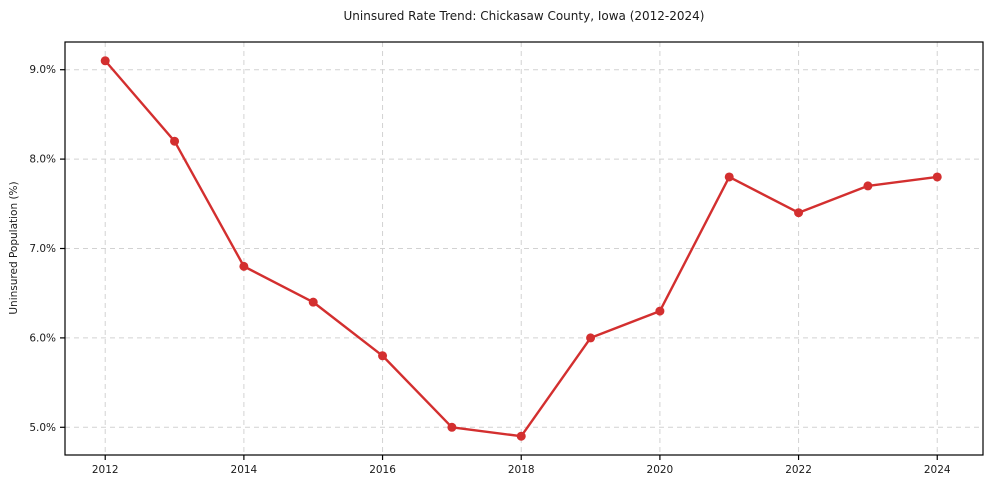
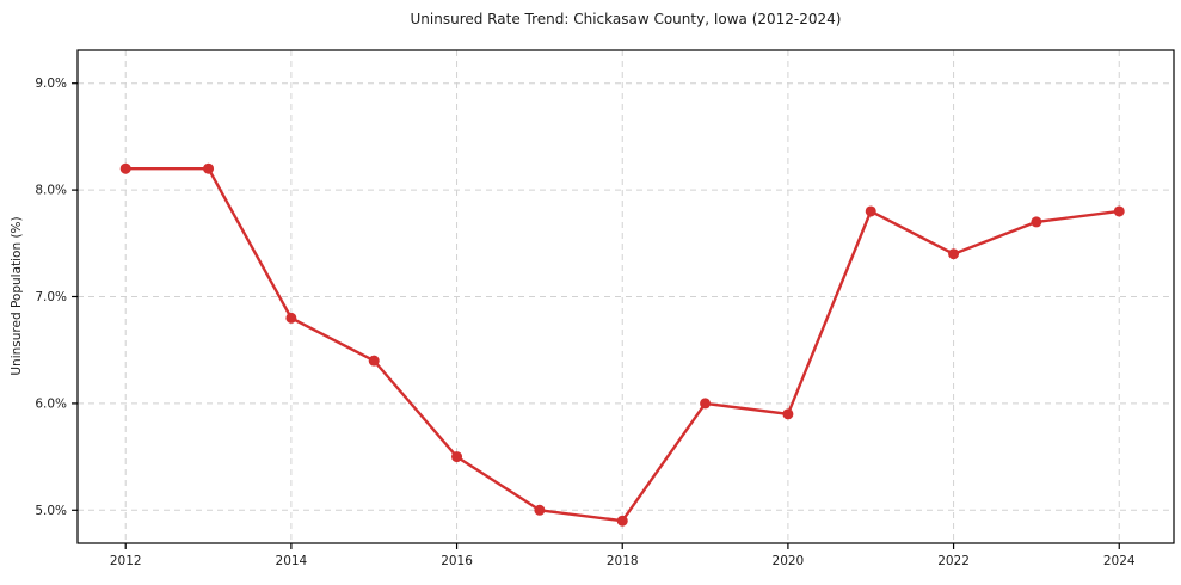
2012: 9.1% -> 8.2%
2016: 5.8% -> 5.5%
2020: 6.3% -> 5.9%
